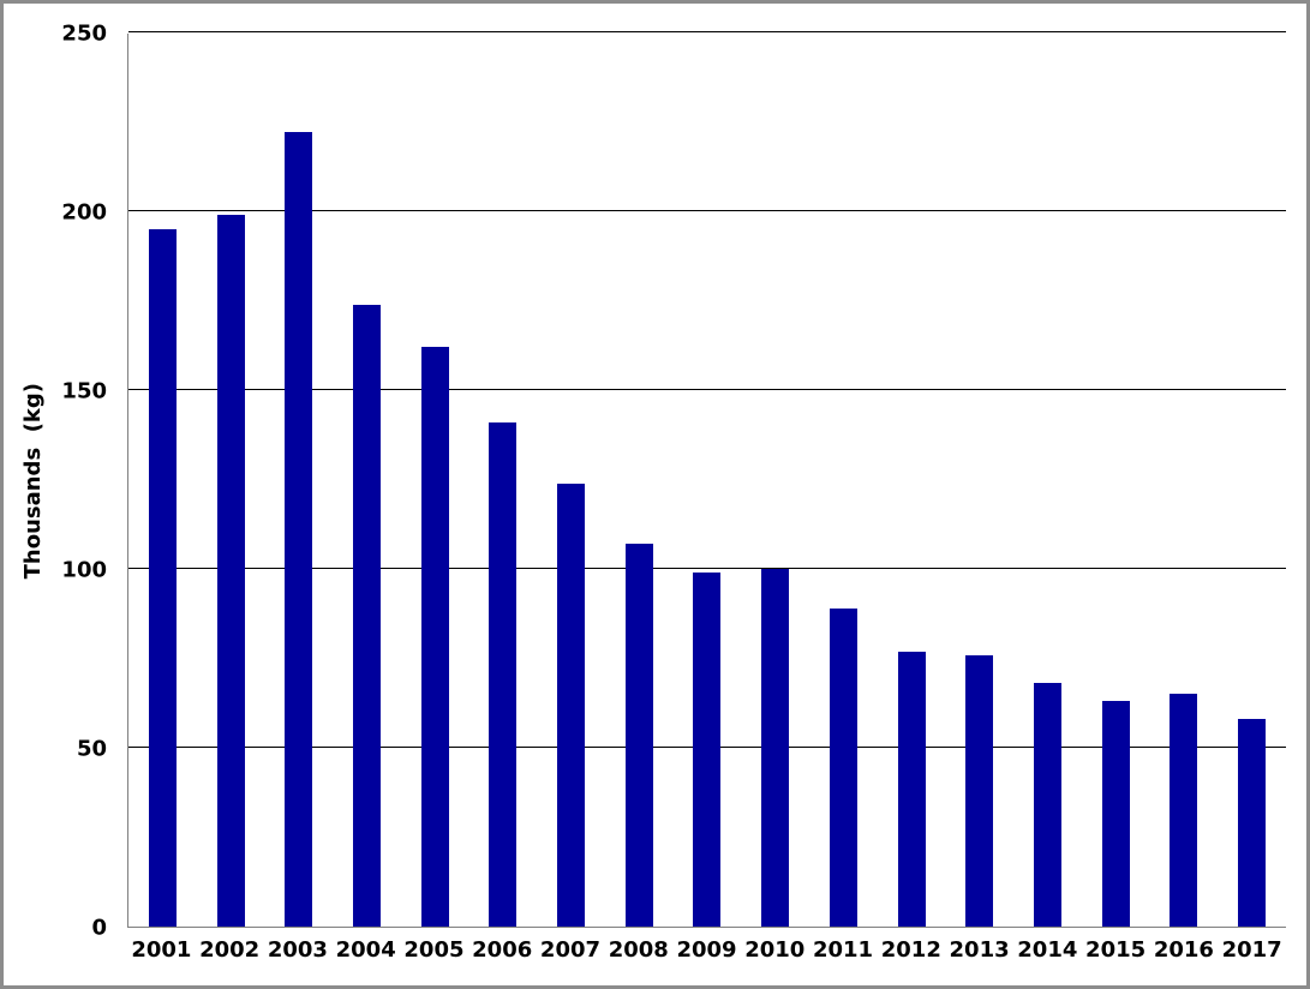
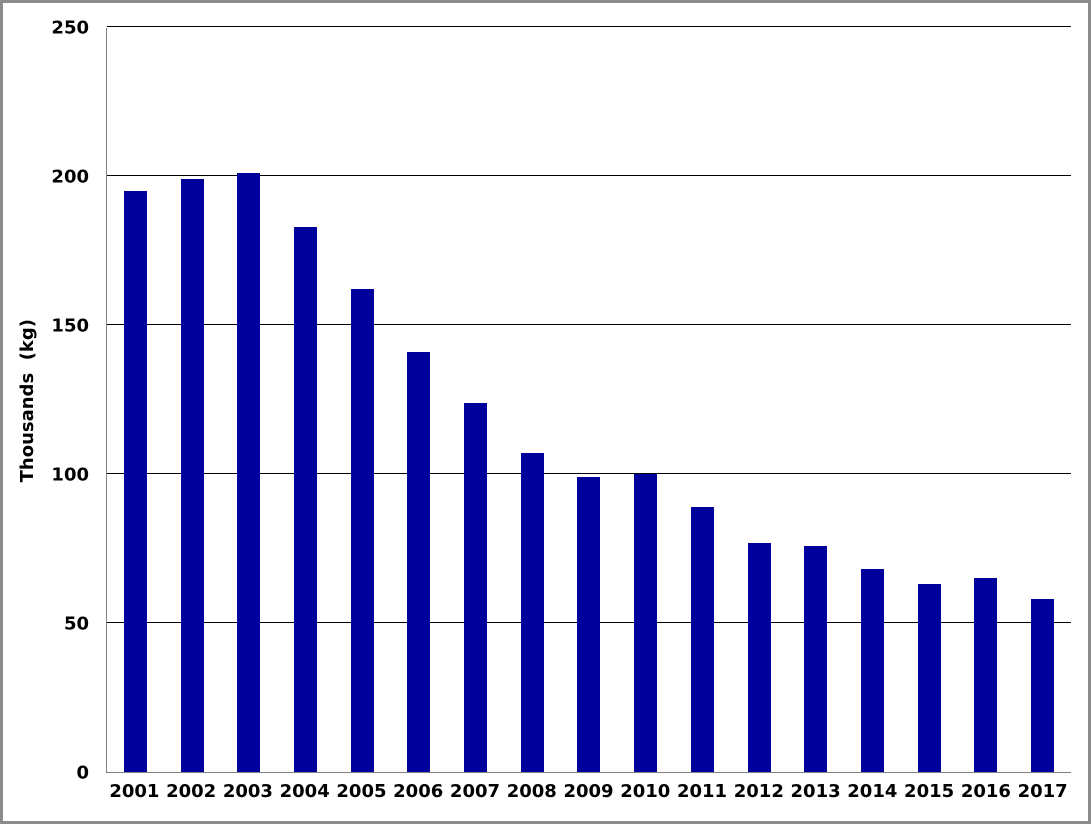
2003: 222 -> 201
2004: 174 -> 183
